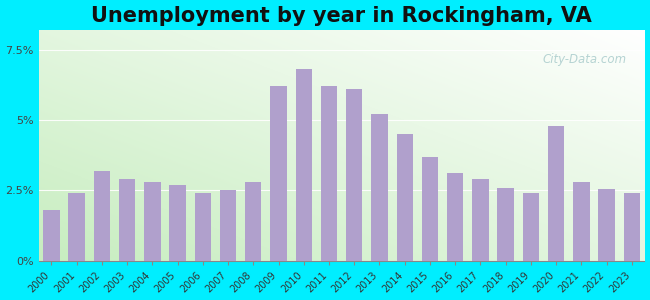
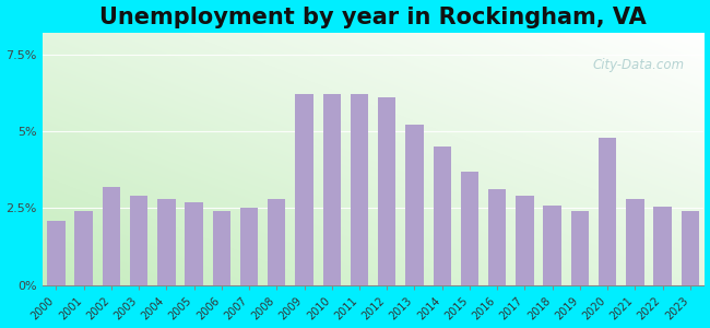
2000: 1.80% -> 2.10%
2010: 6.80% -> 6.20%
